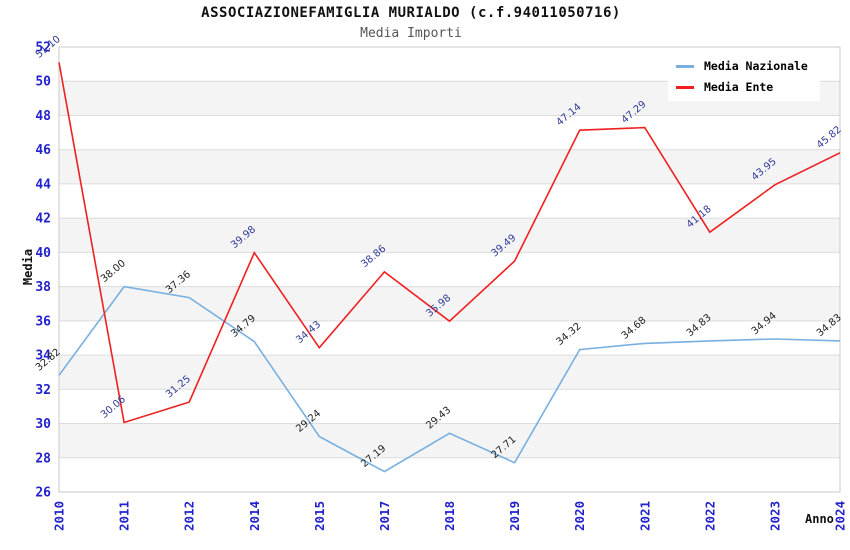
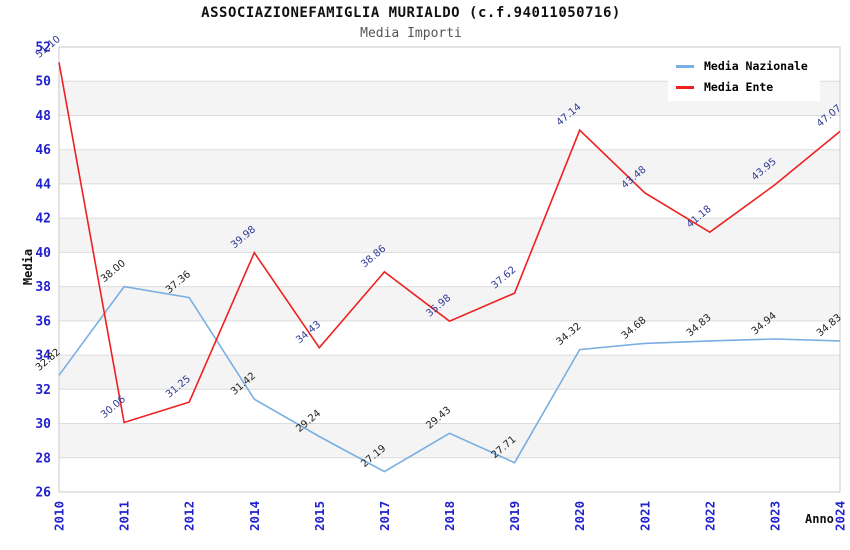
Media Nazionale/2014: 34.79 -> 31.42
Media Ente/2019: 39.49 -> 37.62
Media Ente/2021: 47.29 -> 43.48
Media Ente/2024: 45.82 -> 47.07
